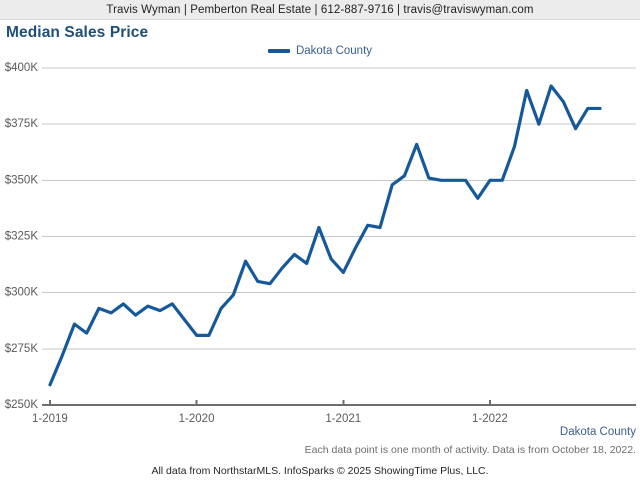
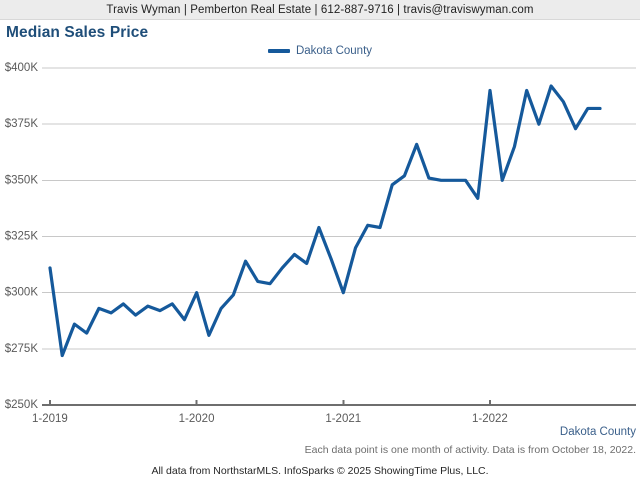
1-2019: $259K -> $311K
1-2020: $281K -> $300K
1-2021: $309K -> $300K
1-2022: $350K -> $390K
